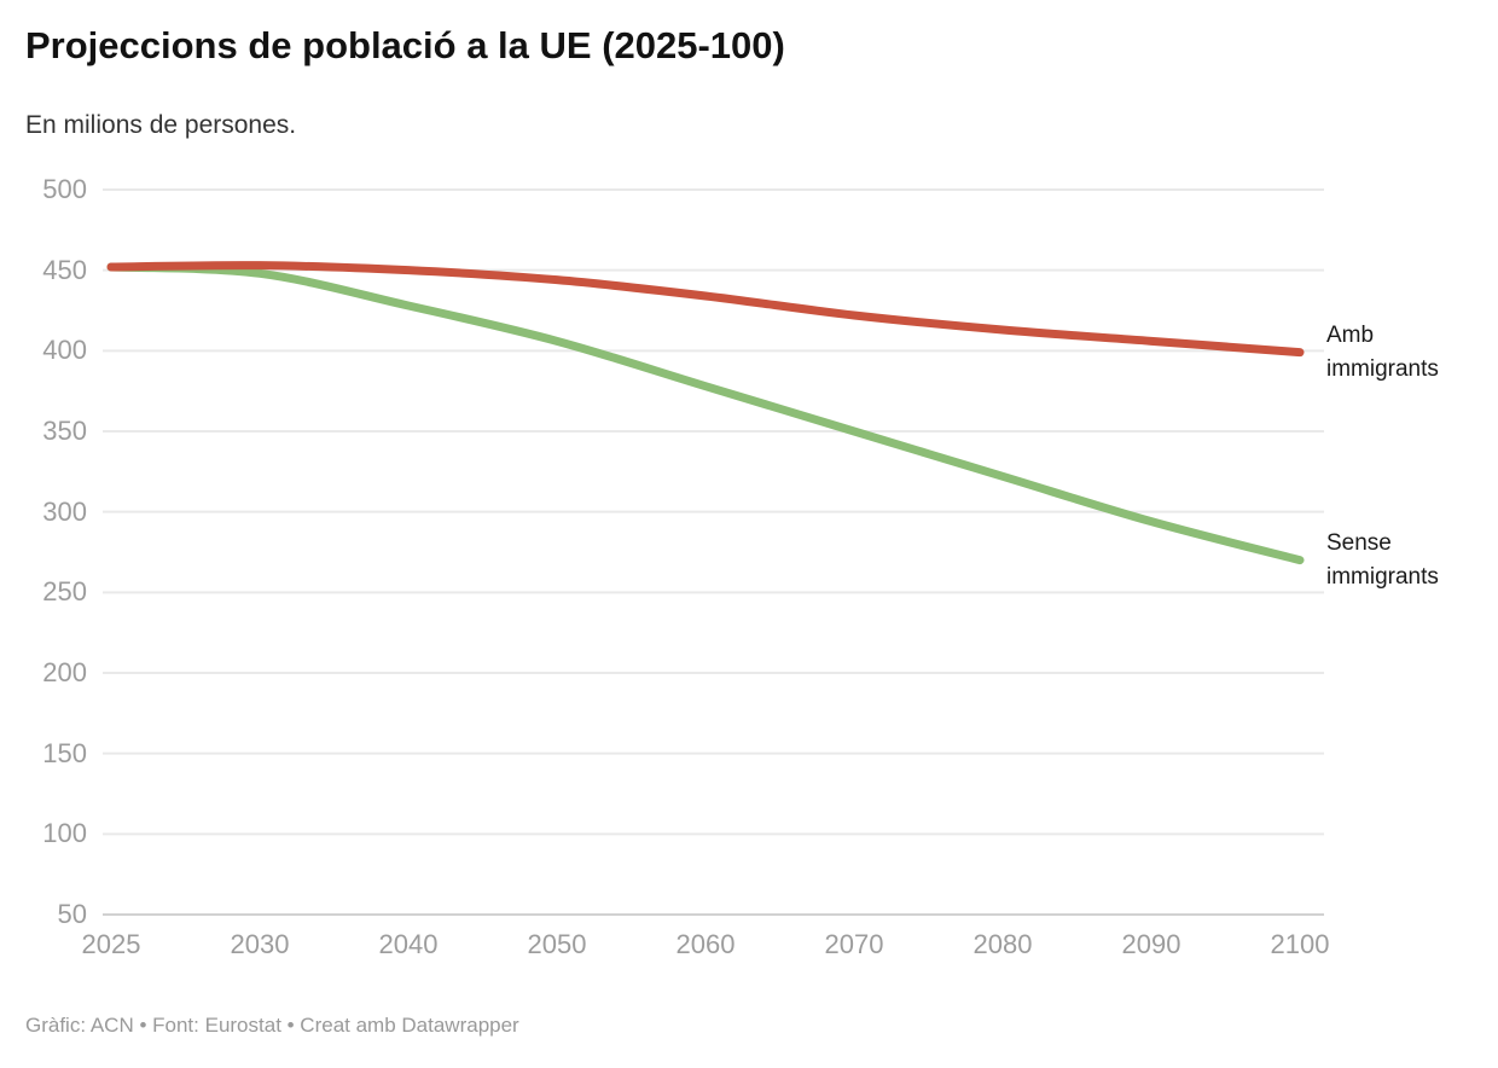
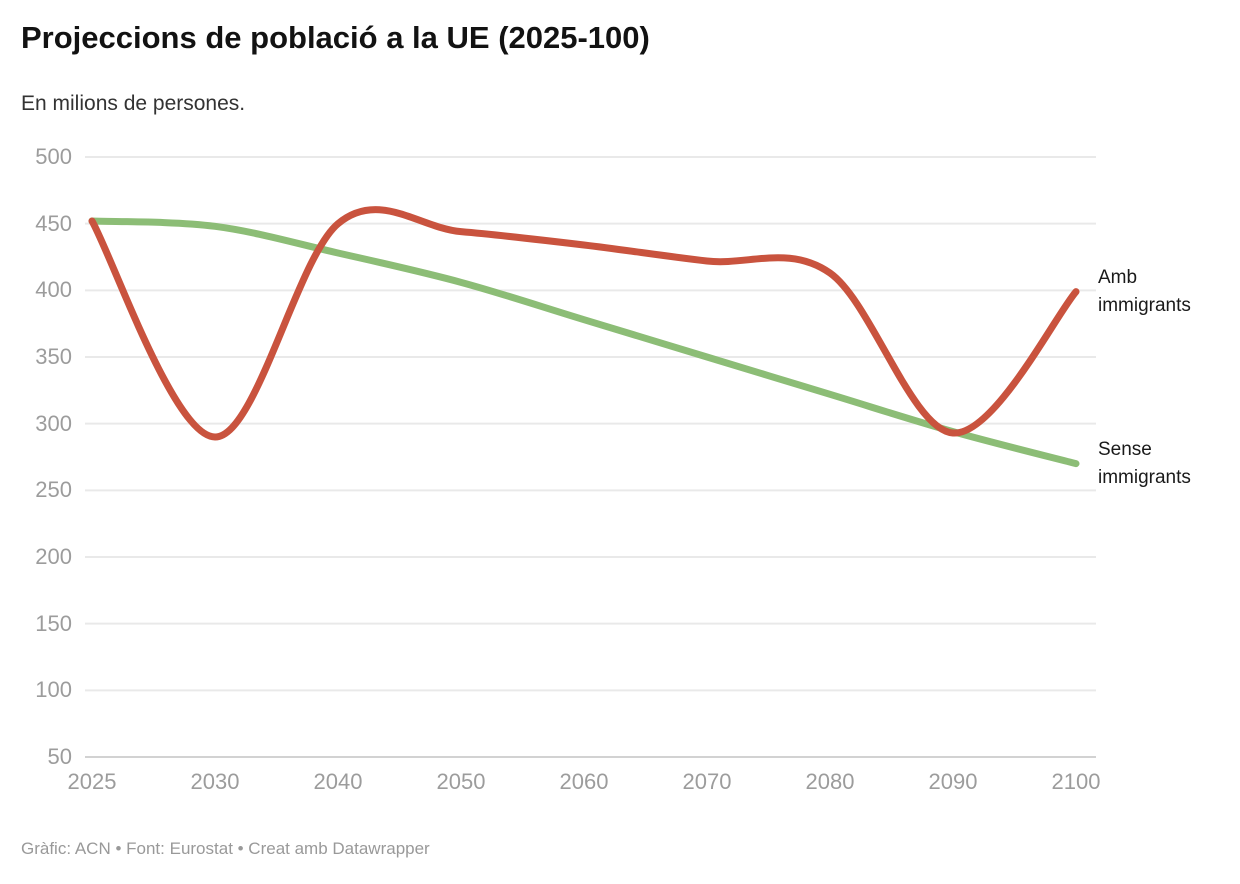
Amb immigrants/2030: 453 -> 290
Amb immigrants/2090: 406 -> 293
